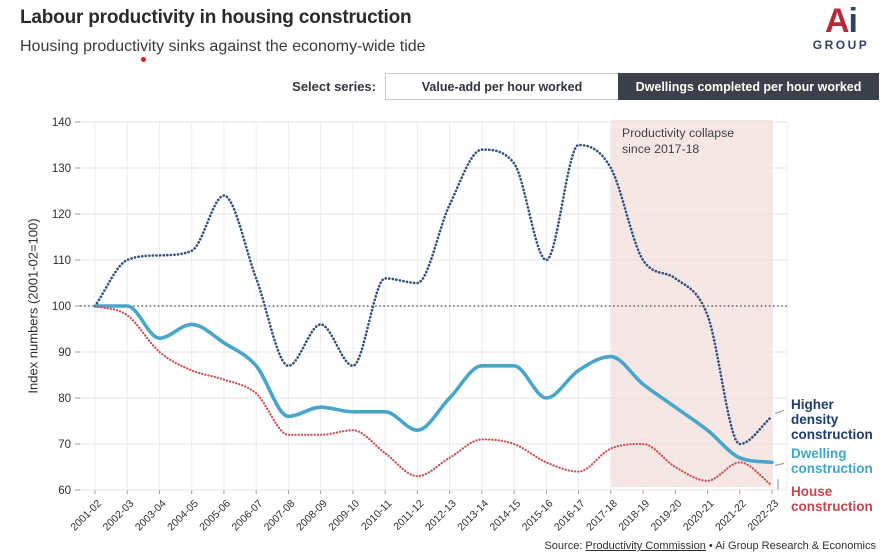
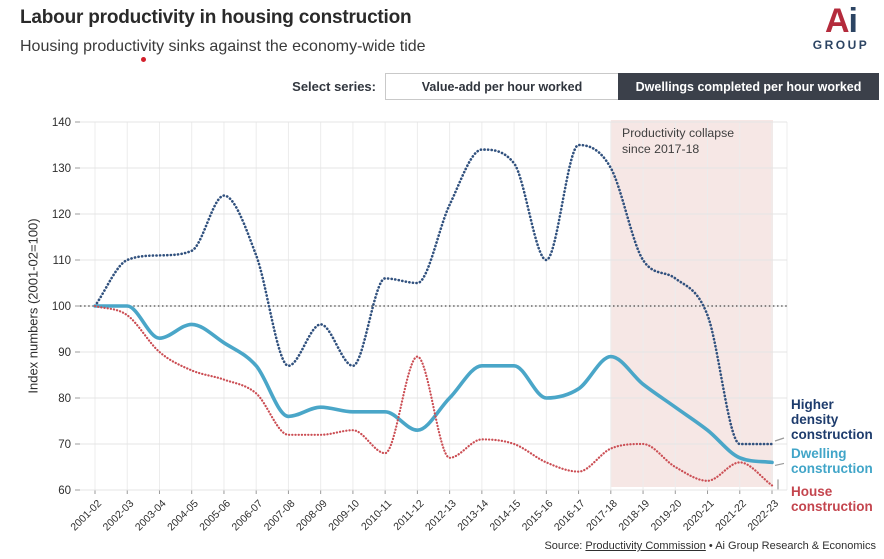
Higher density construction/2006-07: 106 -> 111
House construction/2011-12: 63 -> 89
Dwelling construction/2016-17: 86 -> 82
Higher density construction/2022-23: 76 -> 70
